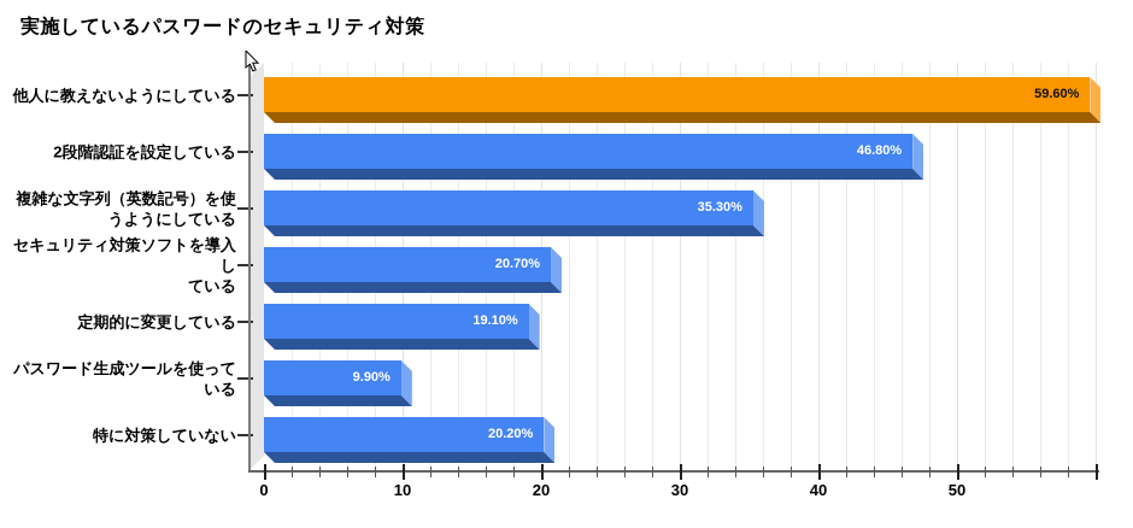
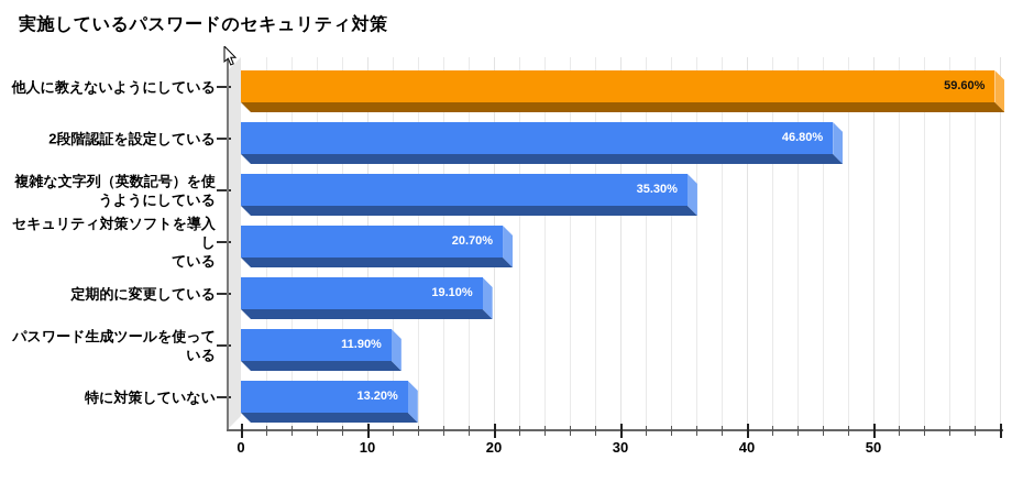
パスワード生成ツールを使って いる: 9.90% -> 11.90%
特に対策していない: 20.20% -> 13.20%
